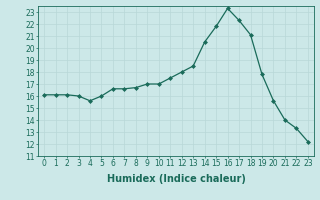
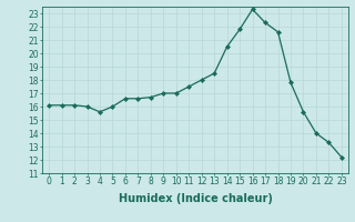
18: 21.1 -> 21.6
